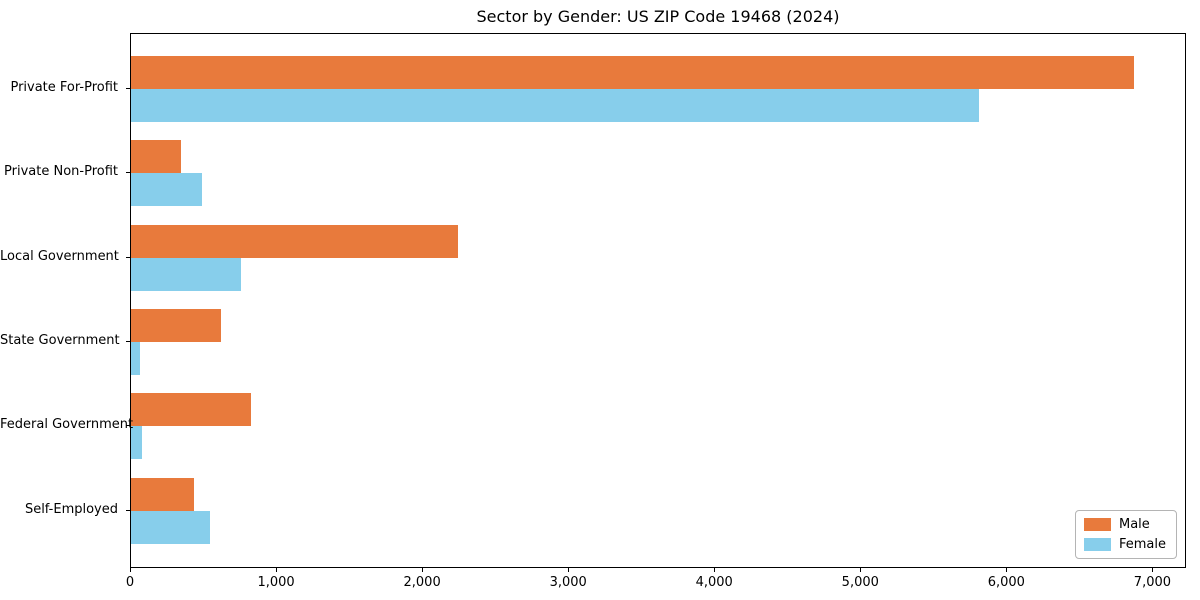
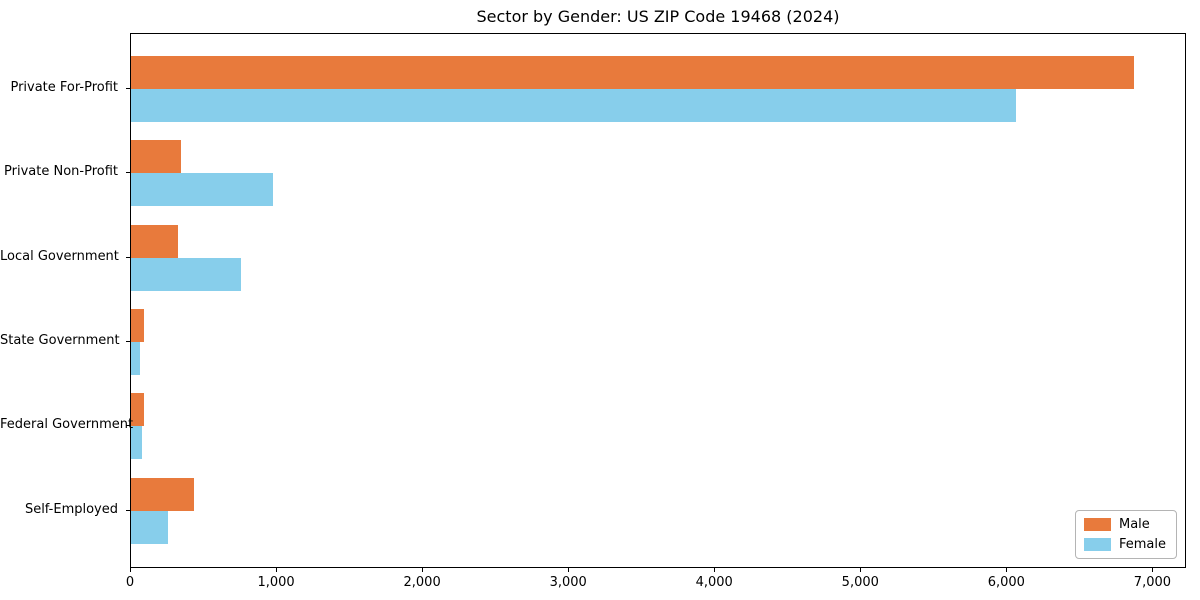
Female/Private For-Profit: 5820 -> 6070
Female/Private Non-Profit: 490 -> 980
Male/Local Government: 2240 -> 320
Male/State Government: 620 -> 90
Male/Federal Government: 820 -> 90
Female/Self-Employed: 540 -> 260
